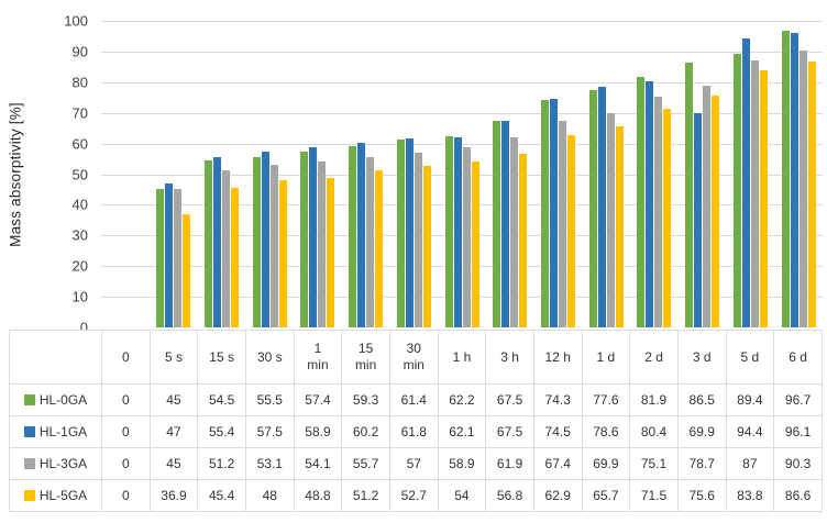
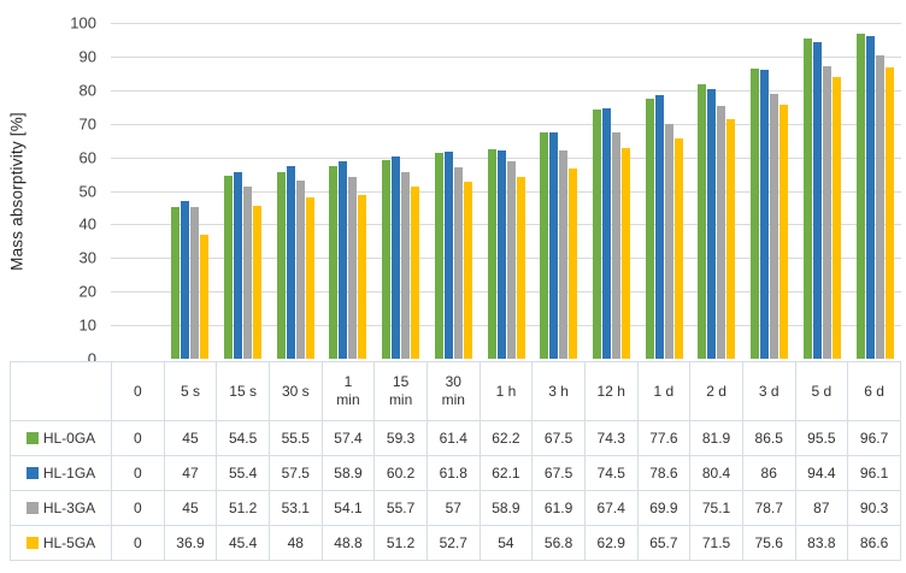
HL-1GA/3 d: 69.9 -> 86
HL-0GA/5 d: 89.4 -> 95.5
